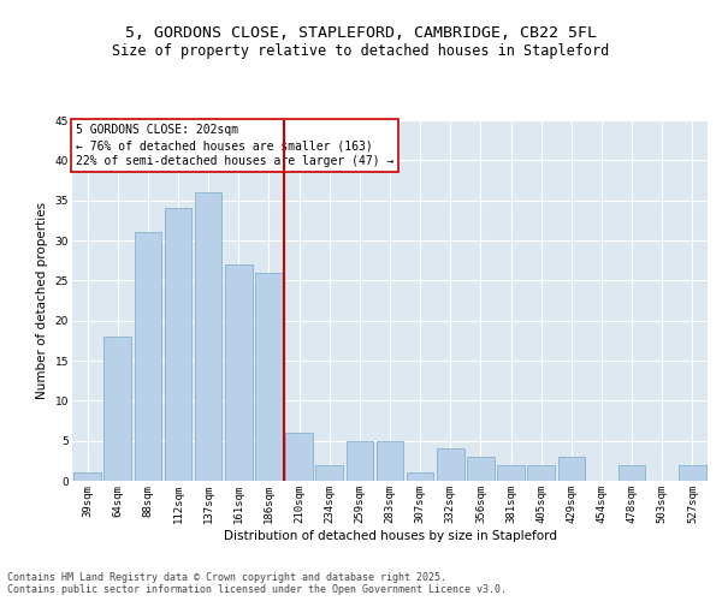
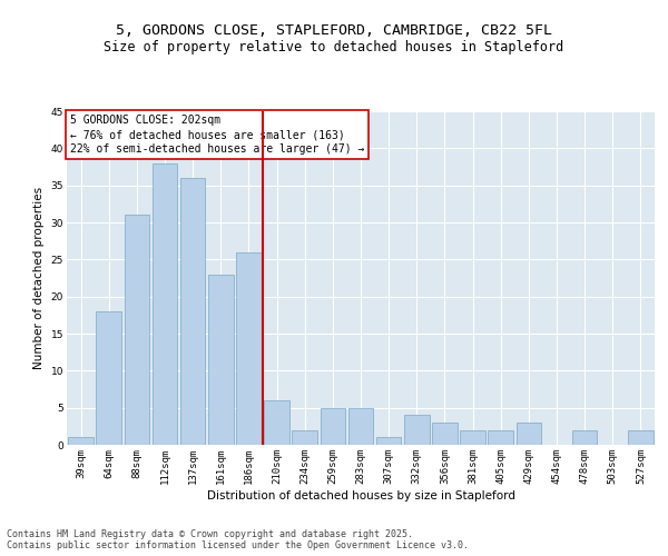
112sqm: 34 -> 38
161sqm: 27 -> 23
